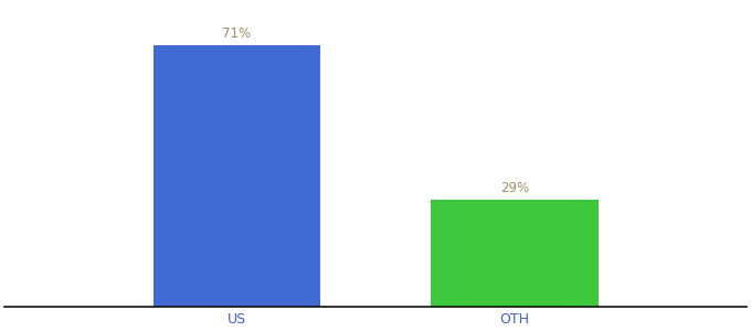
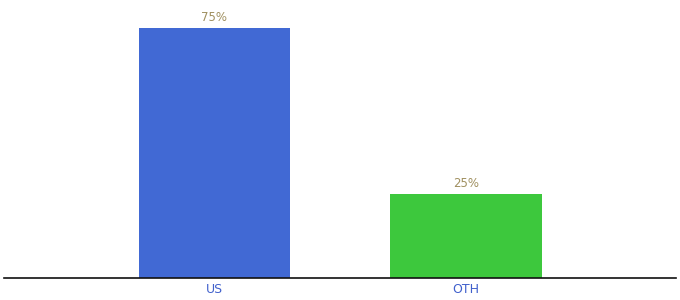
US: 71% -> 75%
OTH: 29% -> 25%
